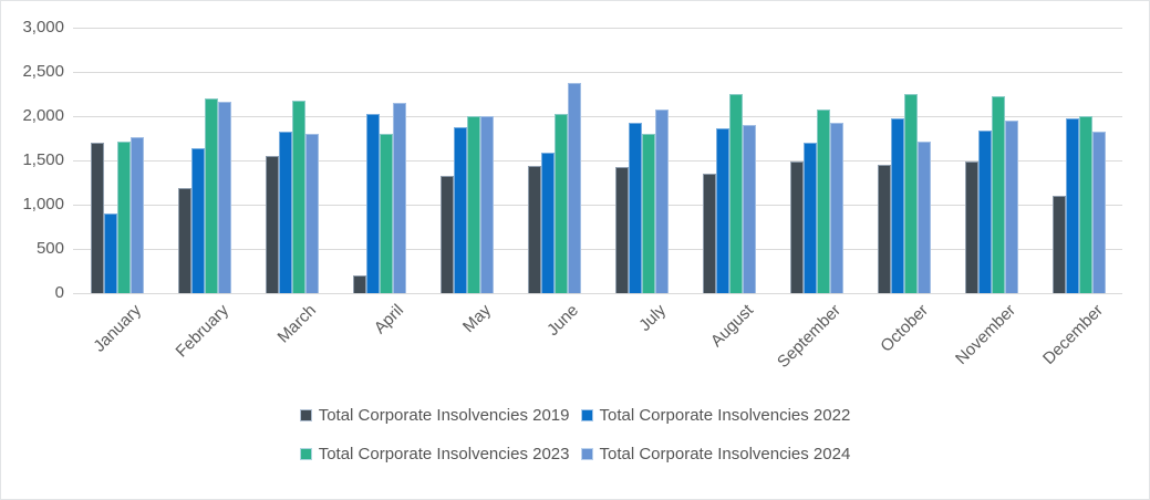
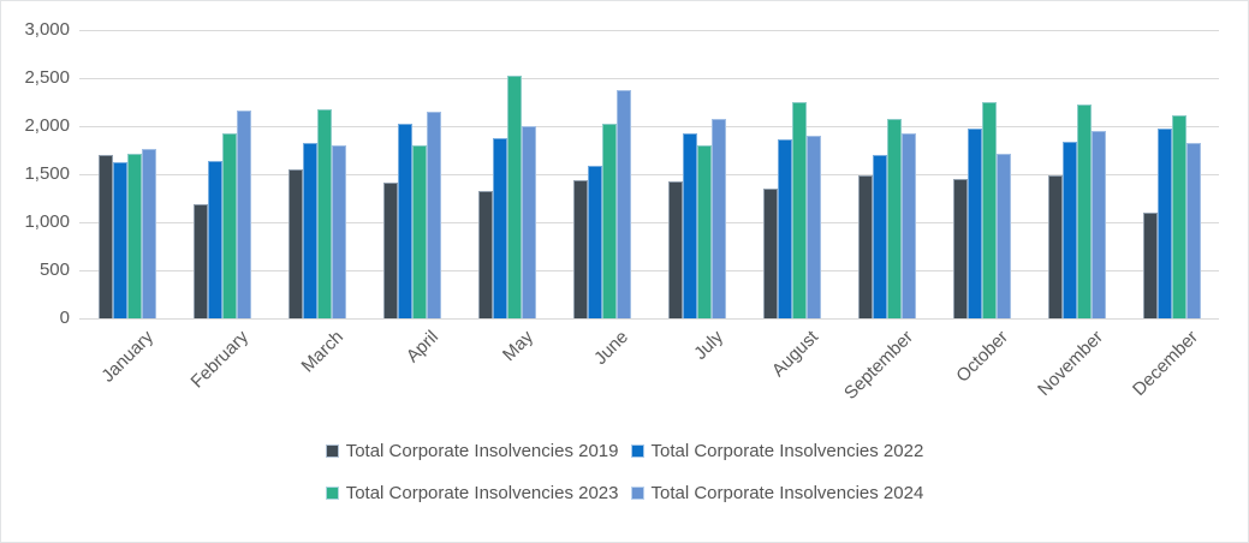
Total Corporate Insolvencies 2022/January: 900 -> 1600
Total Corporate Insolvencies 2023/February: 2200 -> 1900
Total Corporate Insolvencies 2019/April: 200 -> 1400
Total Corporate Insolvencies 2023/May: 2000 -> 2500
Total Corporate Insolvencies 2023/December: 2000 -> 2100
